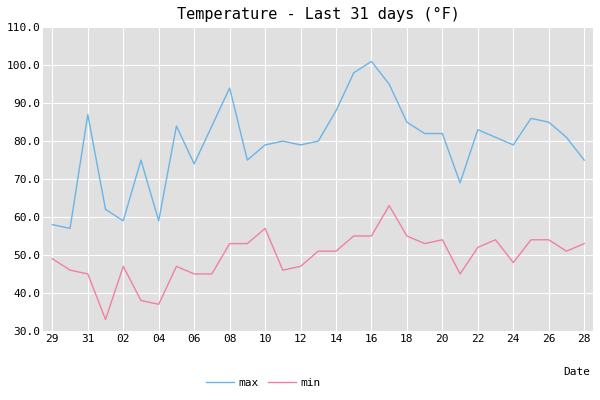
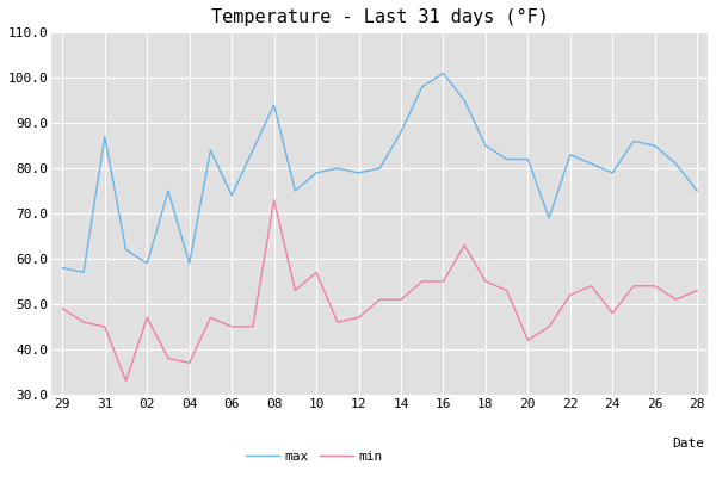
min/08: 53 -> 73
min/20: 54 -> 42
